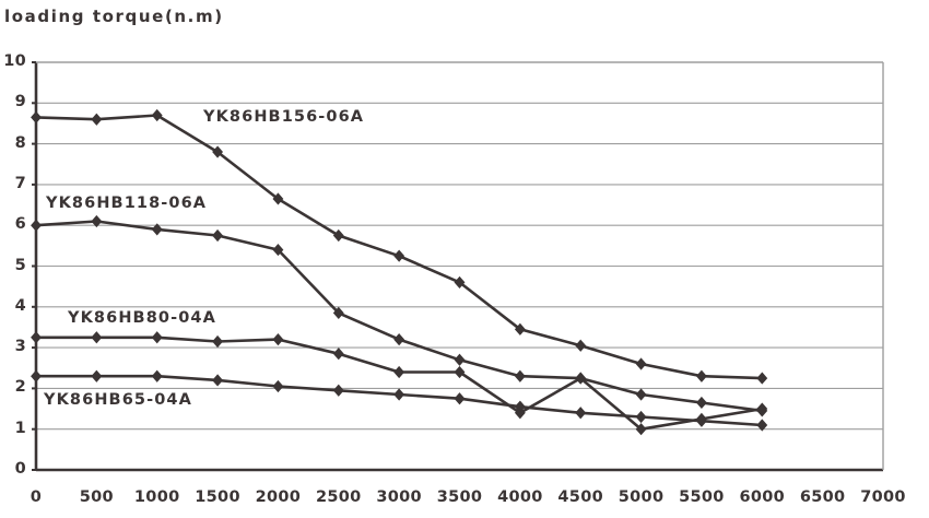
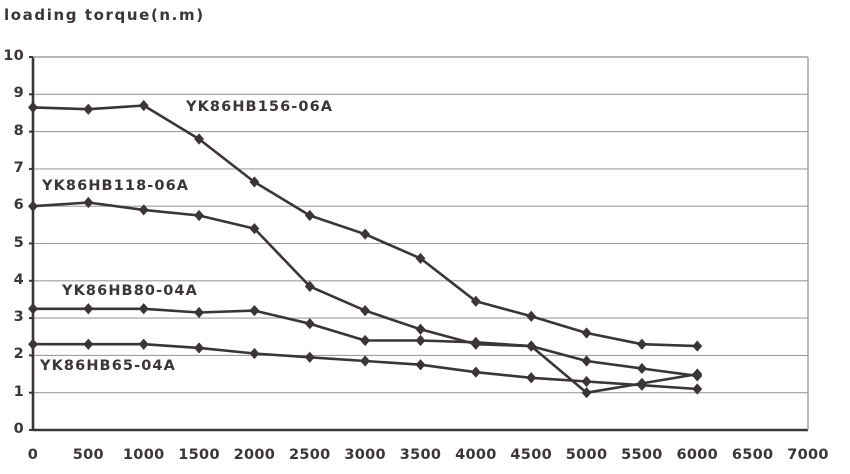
YK86HB80-04A/4000: 1.4 -> 2.4
